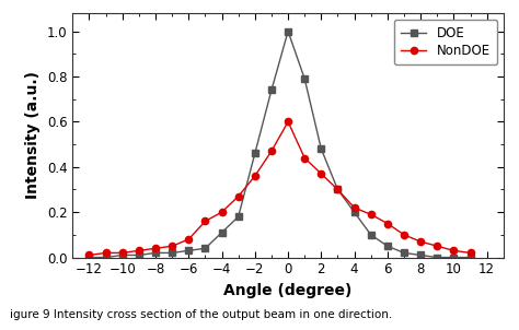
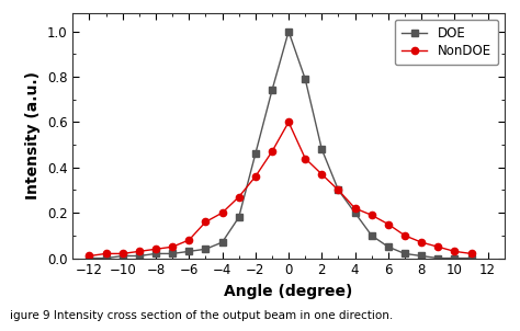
DOE/−4: 0.11 -> 0.07
